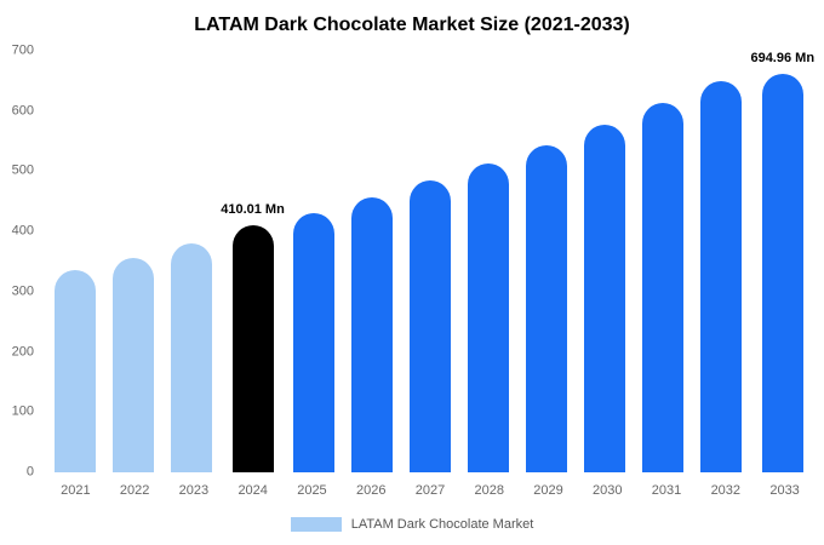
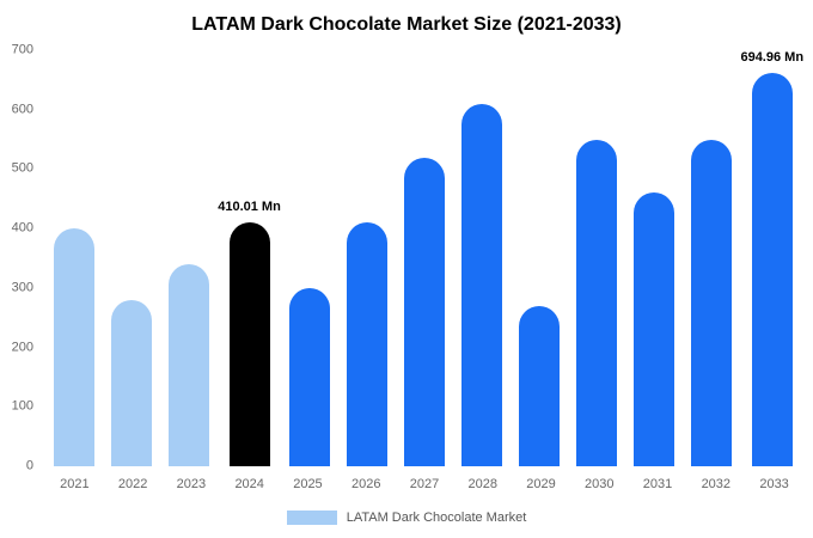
2021: 340 -> 400
2022: 360 -> 280
2023: 380 -> 340
2025: 430 -> 300
2026: 460 -> 410
2027: 480 -> 520
2028: 510 -> 610
2029: 540 -> 270
2030: 580 -> 550
2031: 610 -> 460
2032: 650 -> 550
